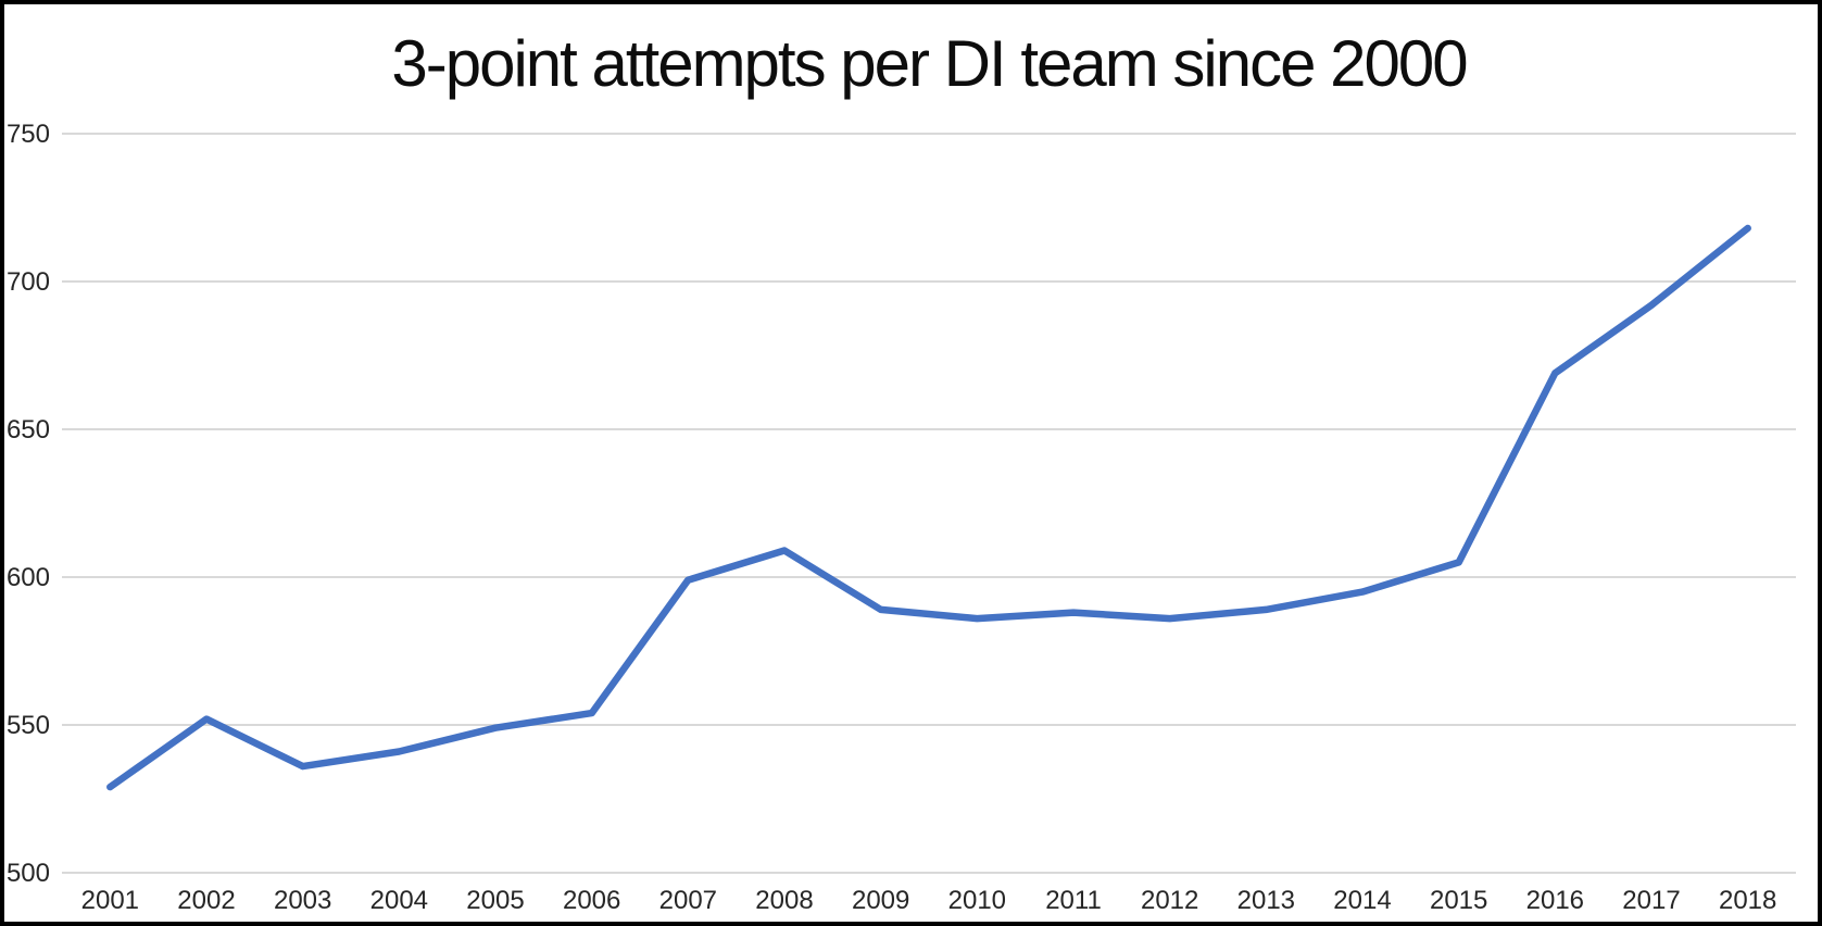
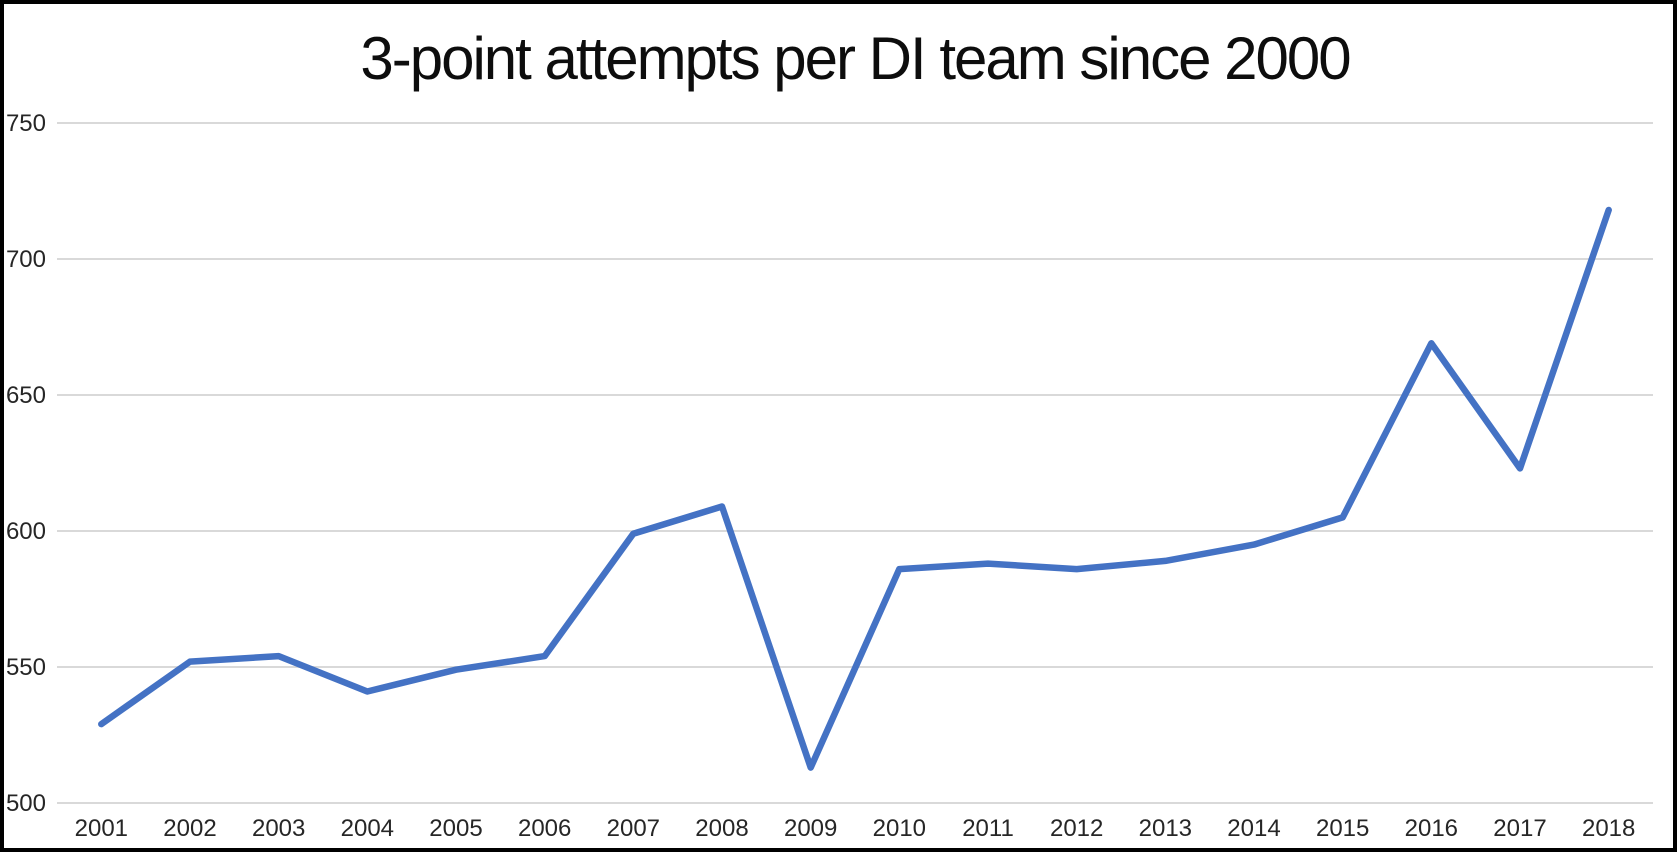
2003: 536 -> 554
2009: 589 -> 513
2017: 692 -> 623
